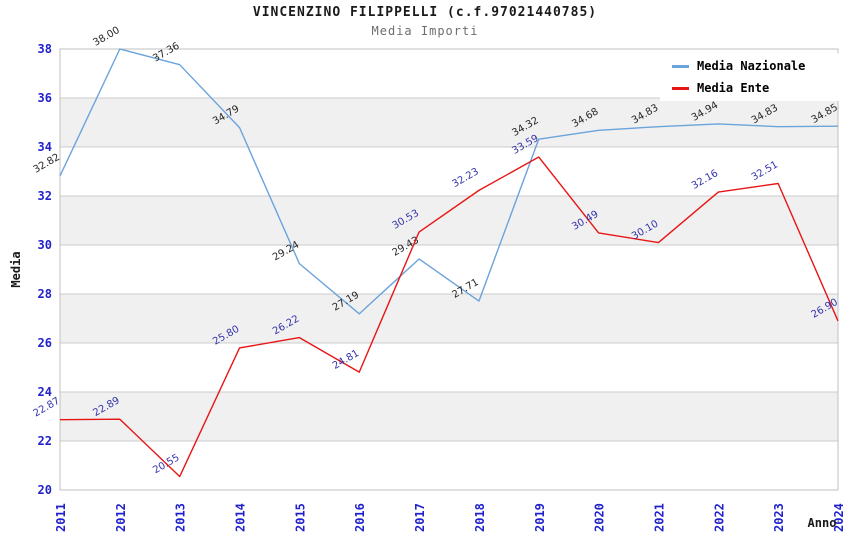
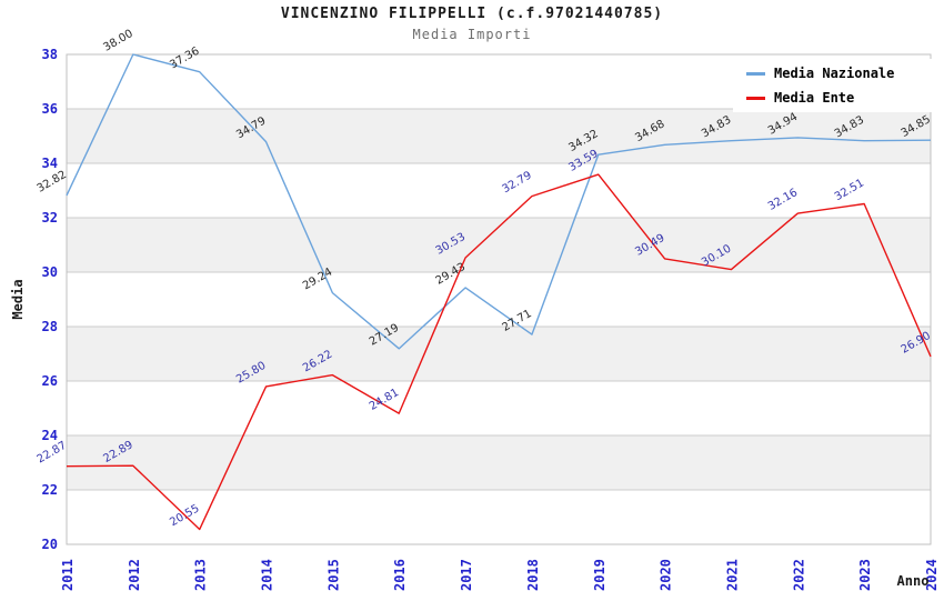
Media Ente/2018: 32.23 -> 32.79
